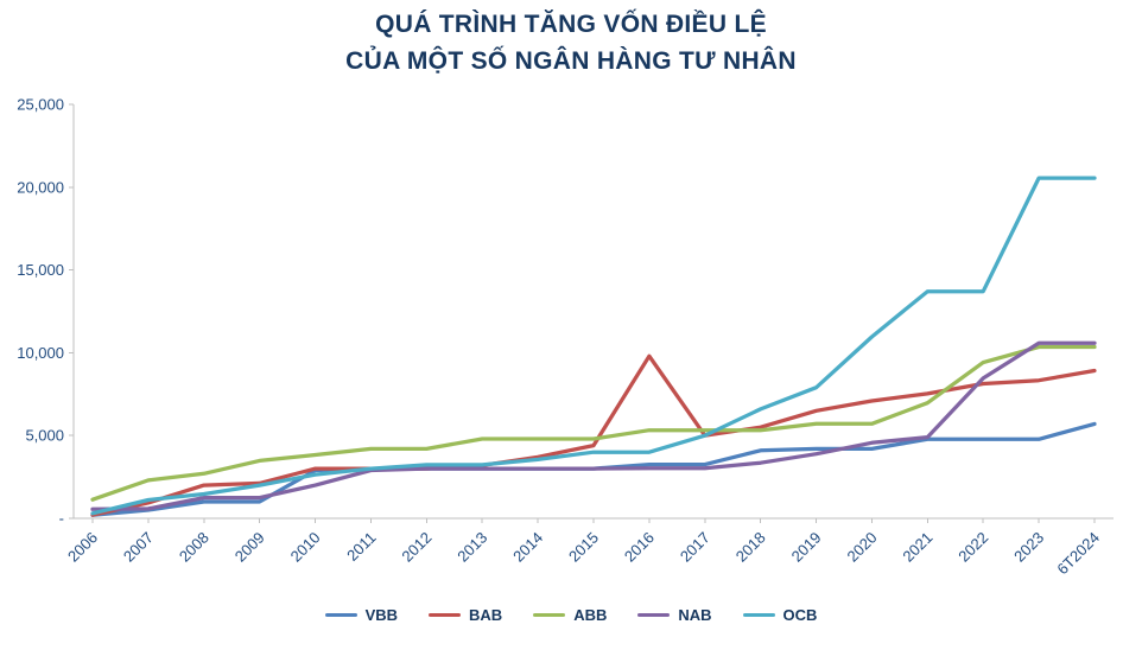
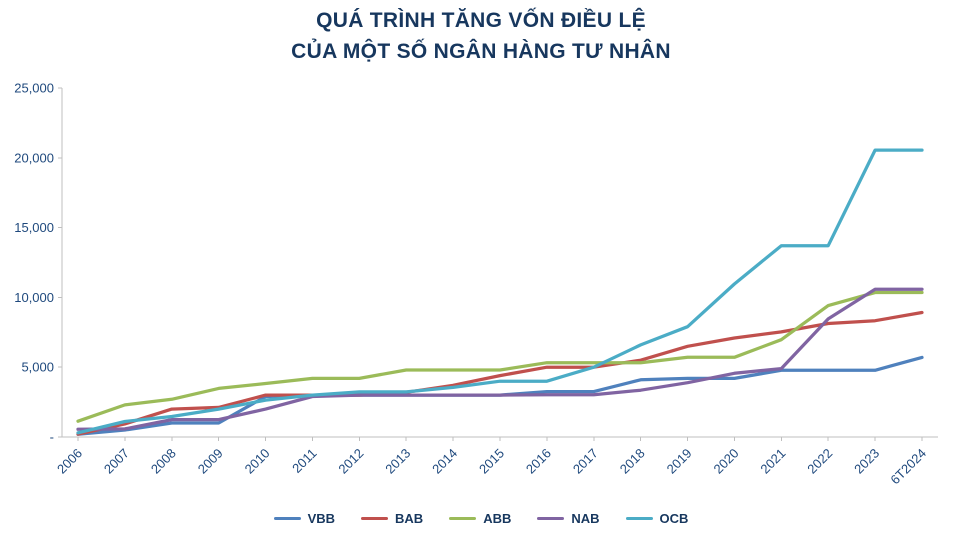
BAB/2016: 9800 -> 5000
